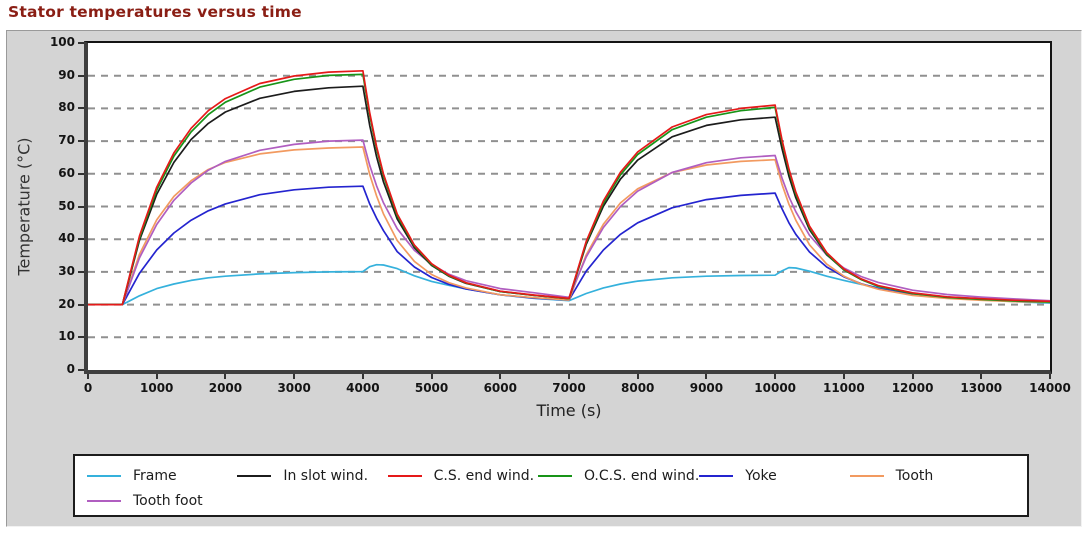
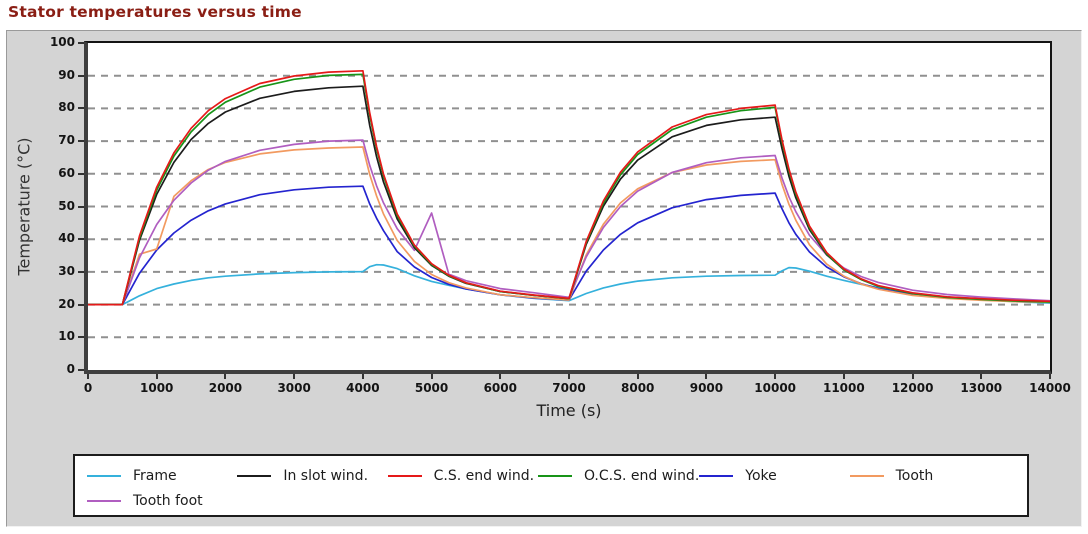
Tooth/1000: 46 -> 37
Tooth foot/5000: 32 -> 48
